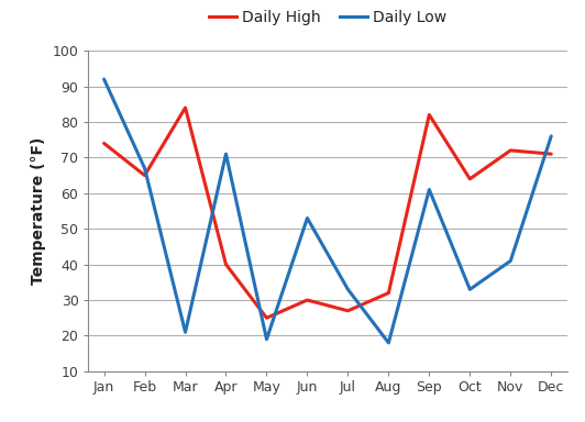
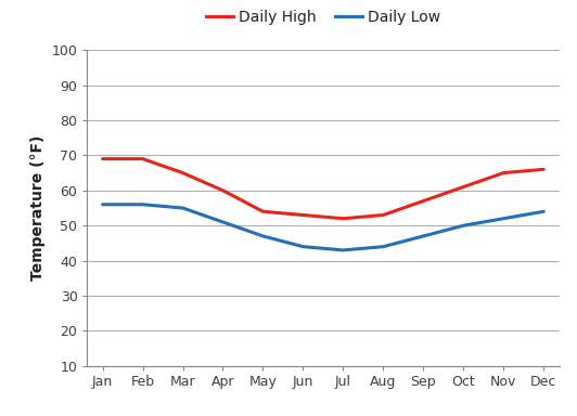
Daily High/Jan: 74 -> 69
Daily Low/Jan: 92 -> 56
Daily High/Feb: 65 -> 69
Daily Low/Feb: 67 -> 56
Daily High/Mar: 84 -> 65
Daily Low/Mar: 21 -> 55
Daily High/Apr: 40 -> 60
Daily Low/Apr: 71 -> 51
Daily High/May: 25 -> 54
Daily Low/May: 19 -> 47
Daily High/Jun: 30 -> 53
Daily Low/Jun: 53 -> 44
Daily High/Jul: 27 -> 52
Daily Low/Jul: 33 -> 43
Daily High/Aug: 32 -> 53
Daily Low/Aug: 18 -> 44
Daily High/Sep: 82 -> 57
Daily Low/Sep: 61 -> 47
Daily High/Oct: 64 -> 61
Daily Low/Oct: 33 -> 50
Daily High/Nov: 72 -> 65
Daily Low/Nov: 41 -> 52
Daily High/Dec: 71 -> 66
Daily Low/Dec: 76 -> 54
